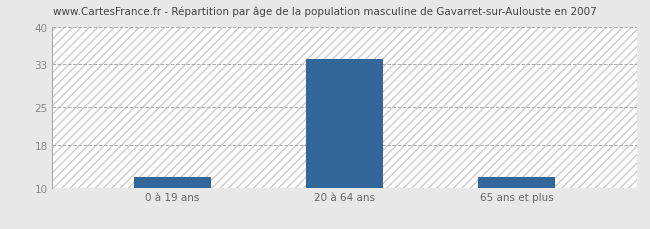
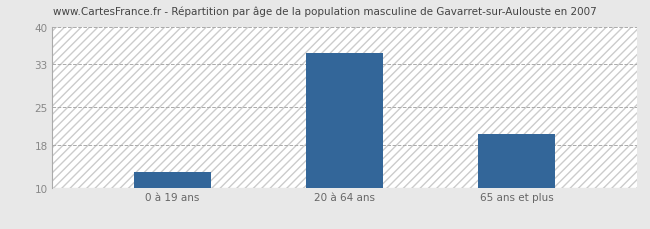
0 à 19 ans: 12 -> 13
20 à 64 ans: 34 -> 35
65 ans et plus: 12 -> 20
